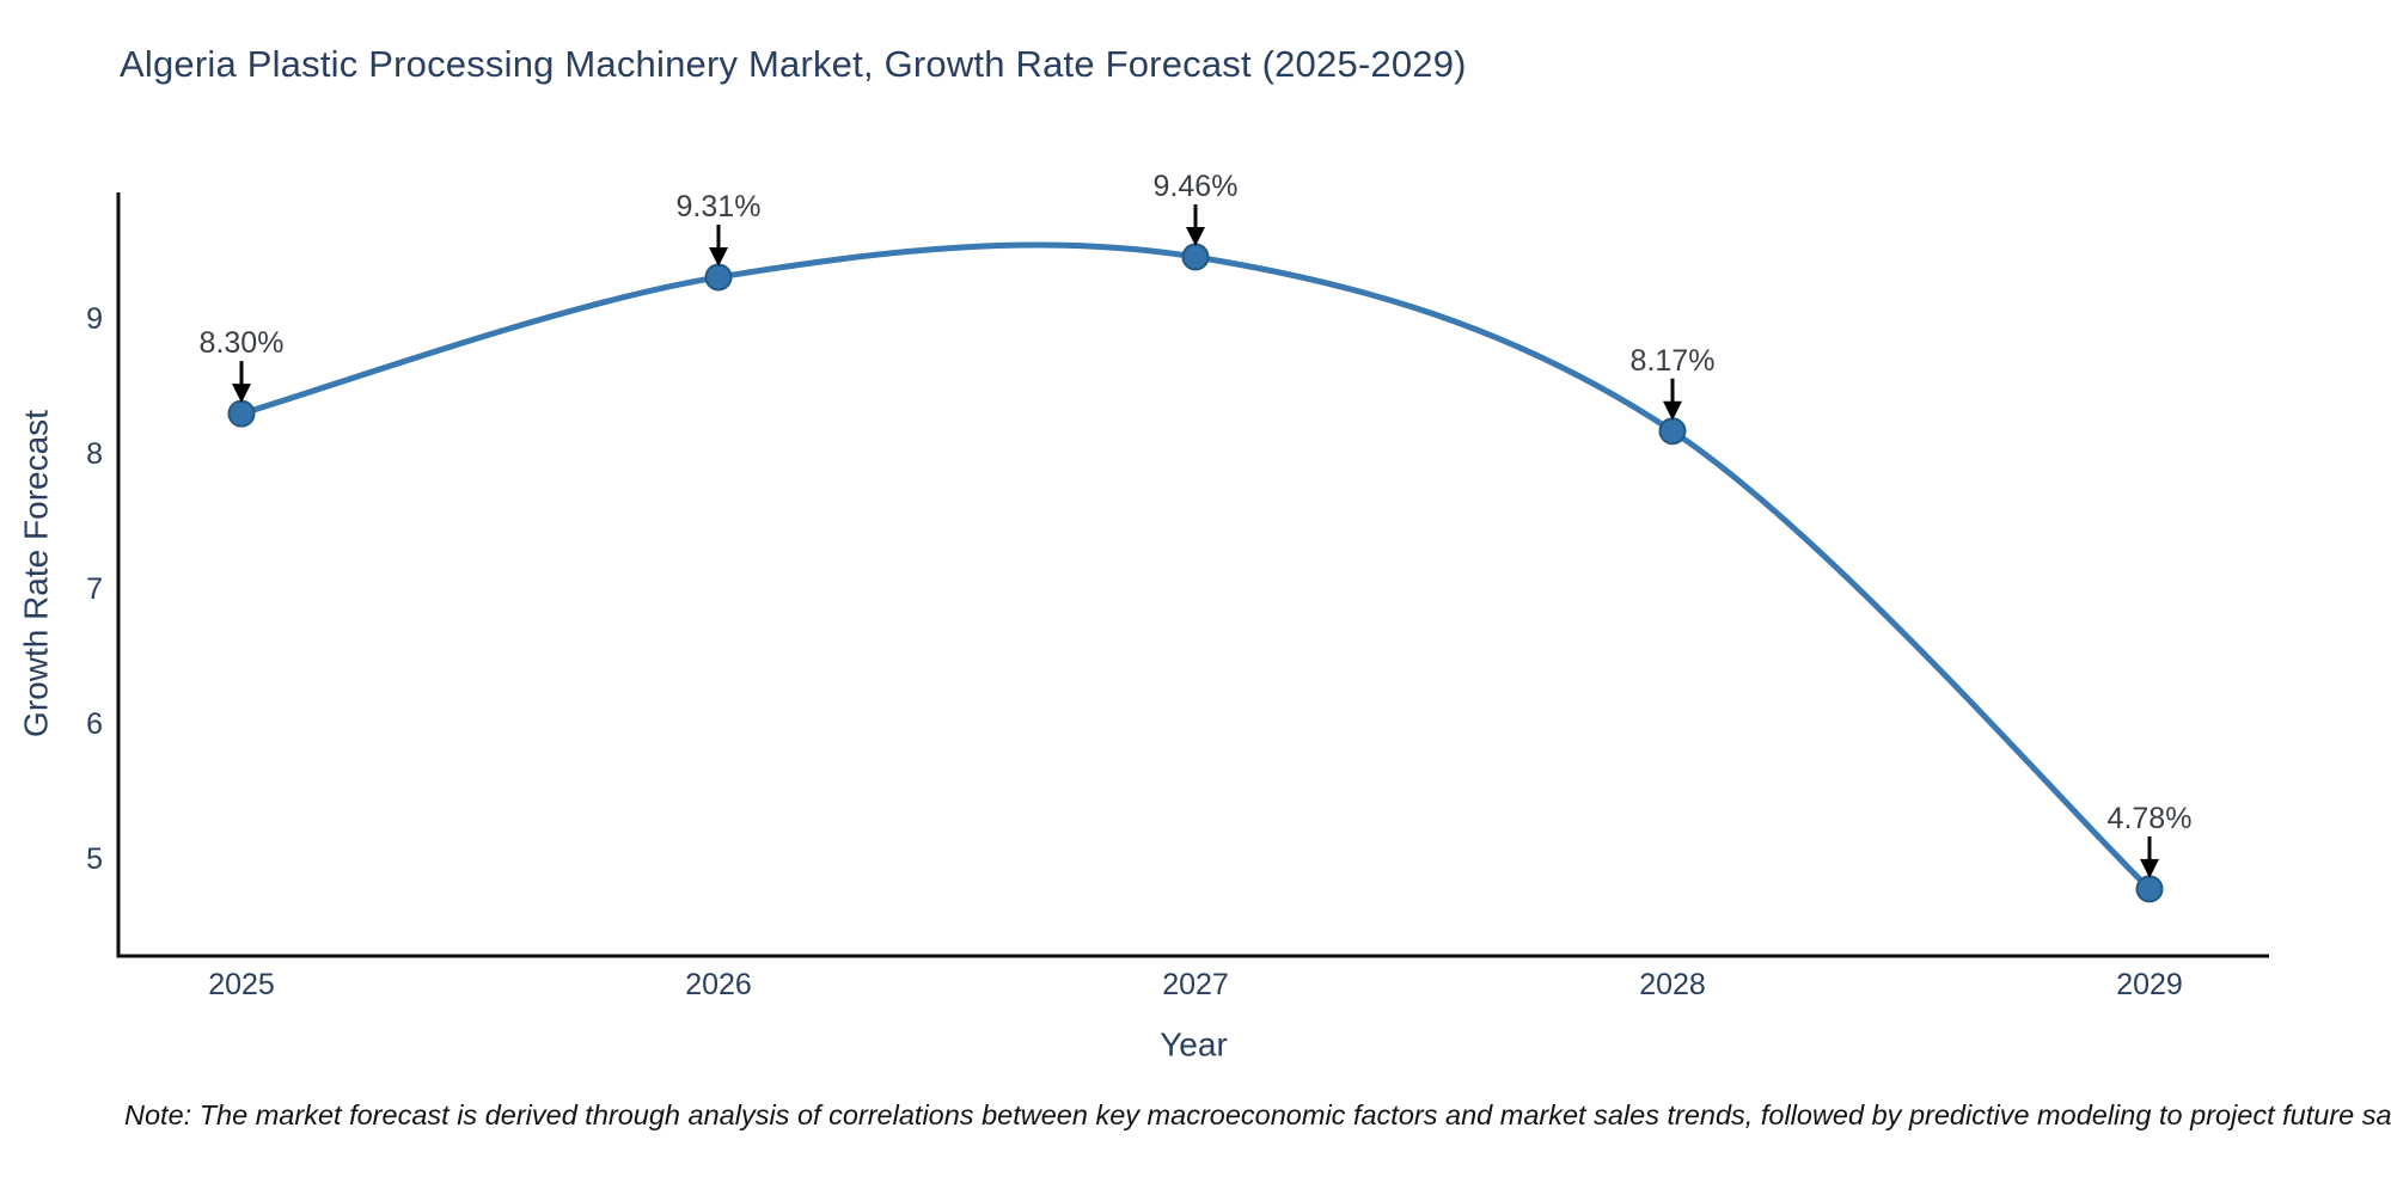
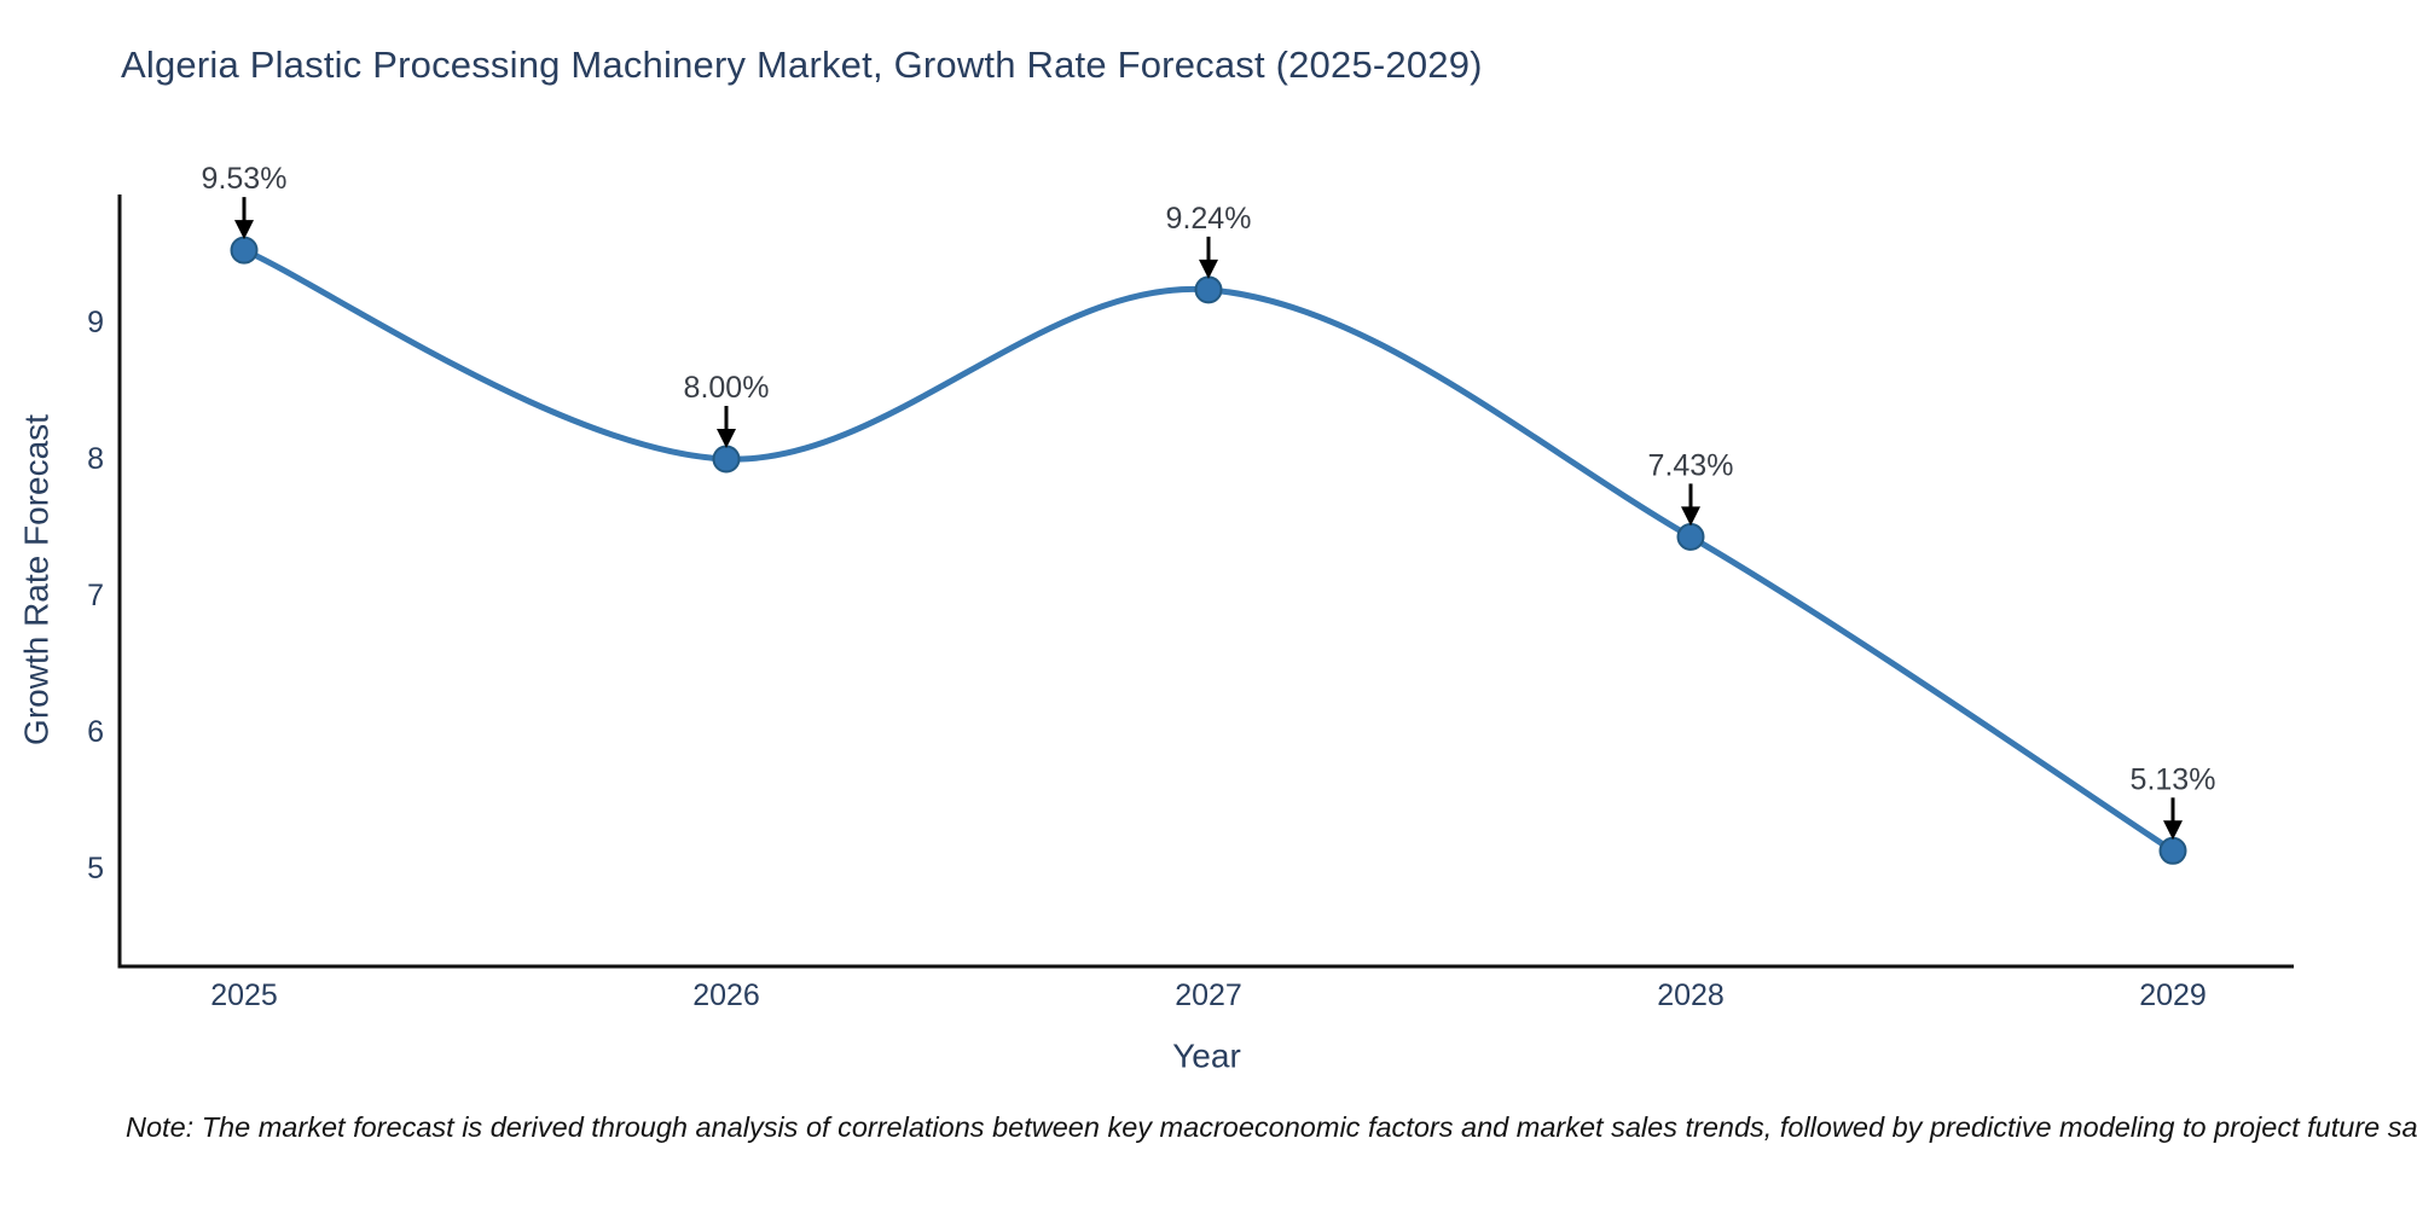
2025: 8.30% -> 9.53%
2026: 9.31% -> 8.00%
2027: 9.46% -> 9.24%
2028: 8.17% -> 7.43%
2029: 4.78% -> 5.13%
